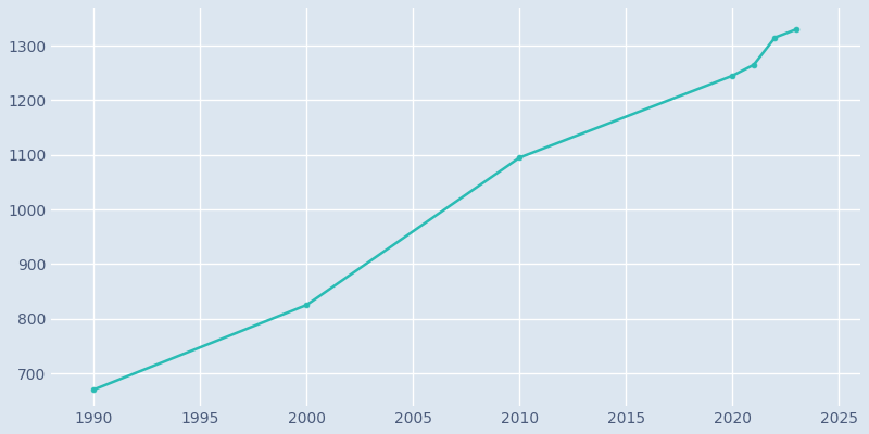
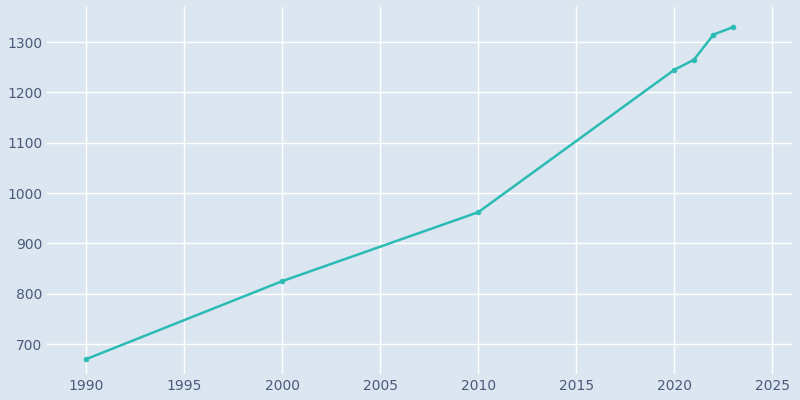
2010: 1095 -> 962
